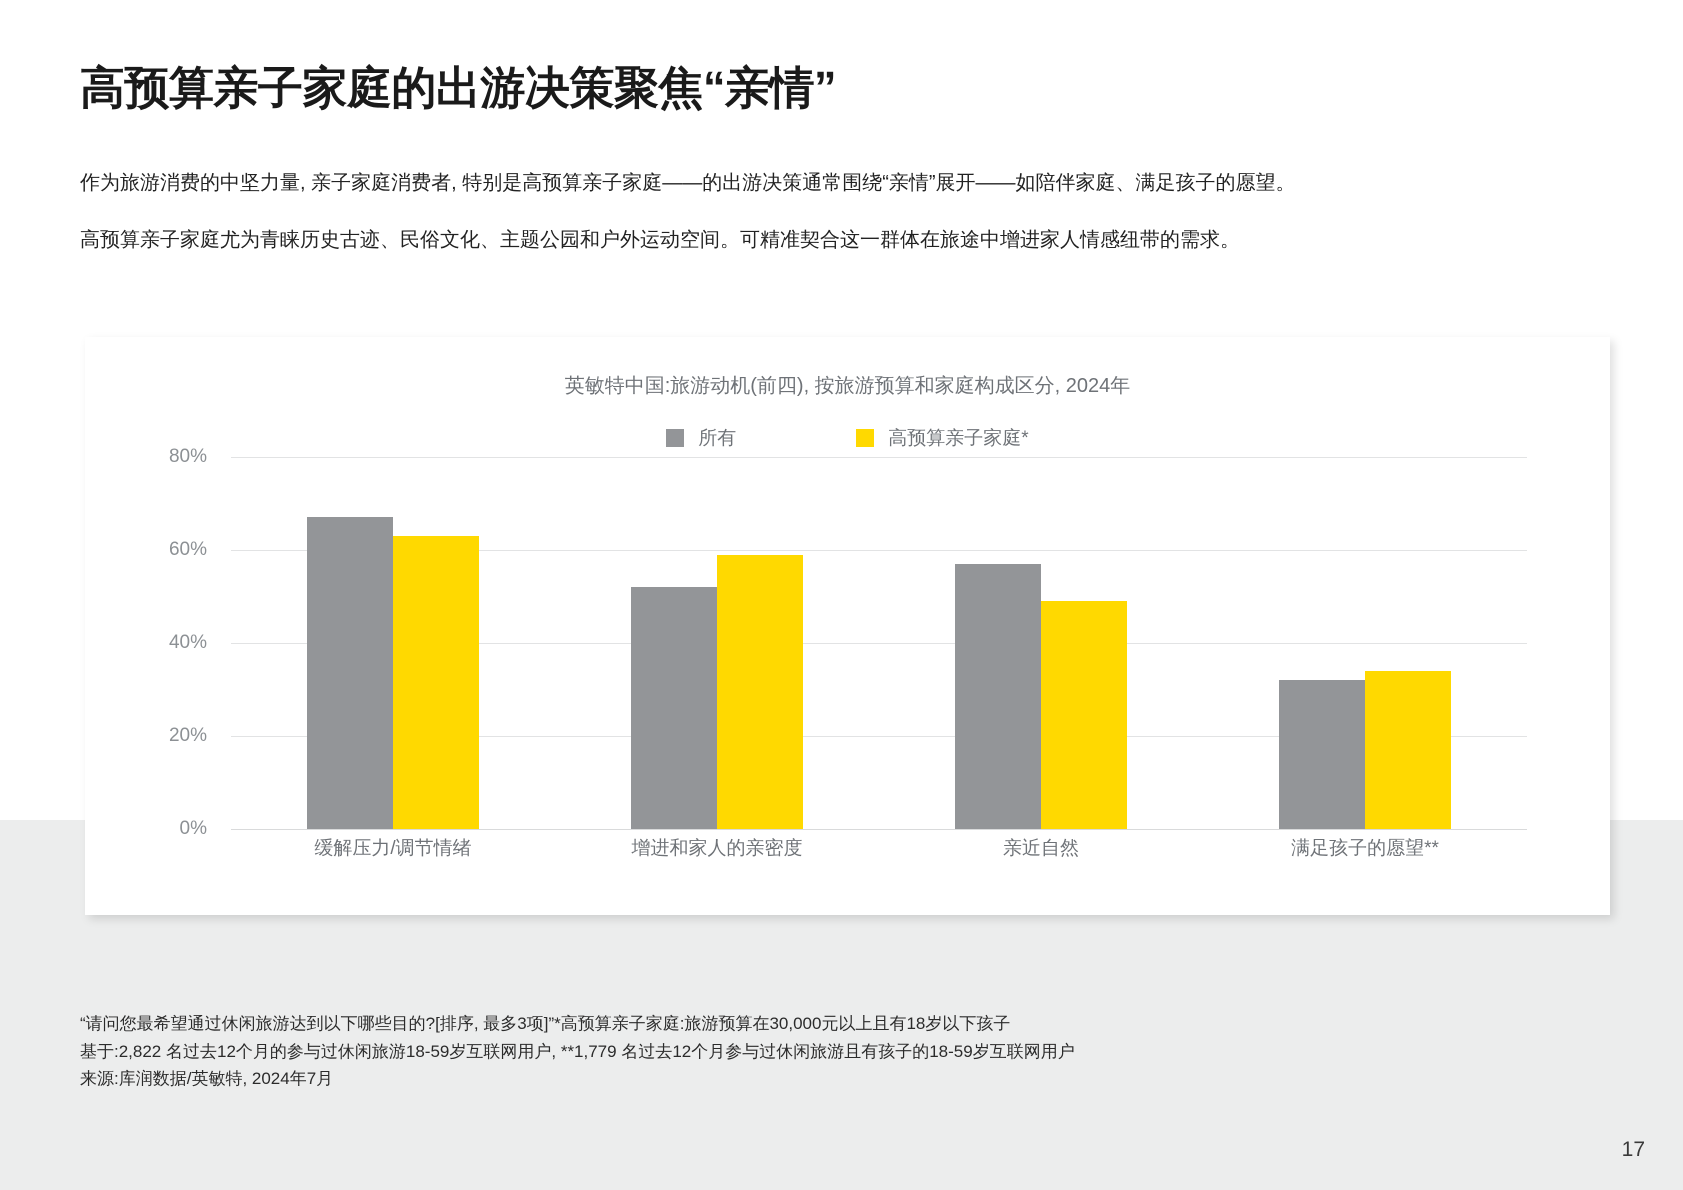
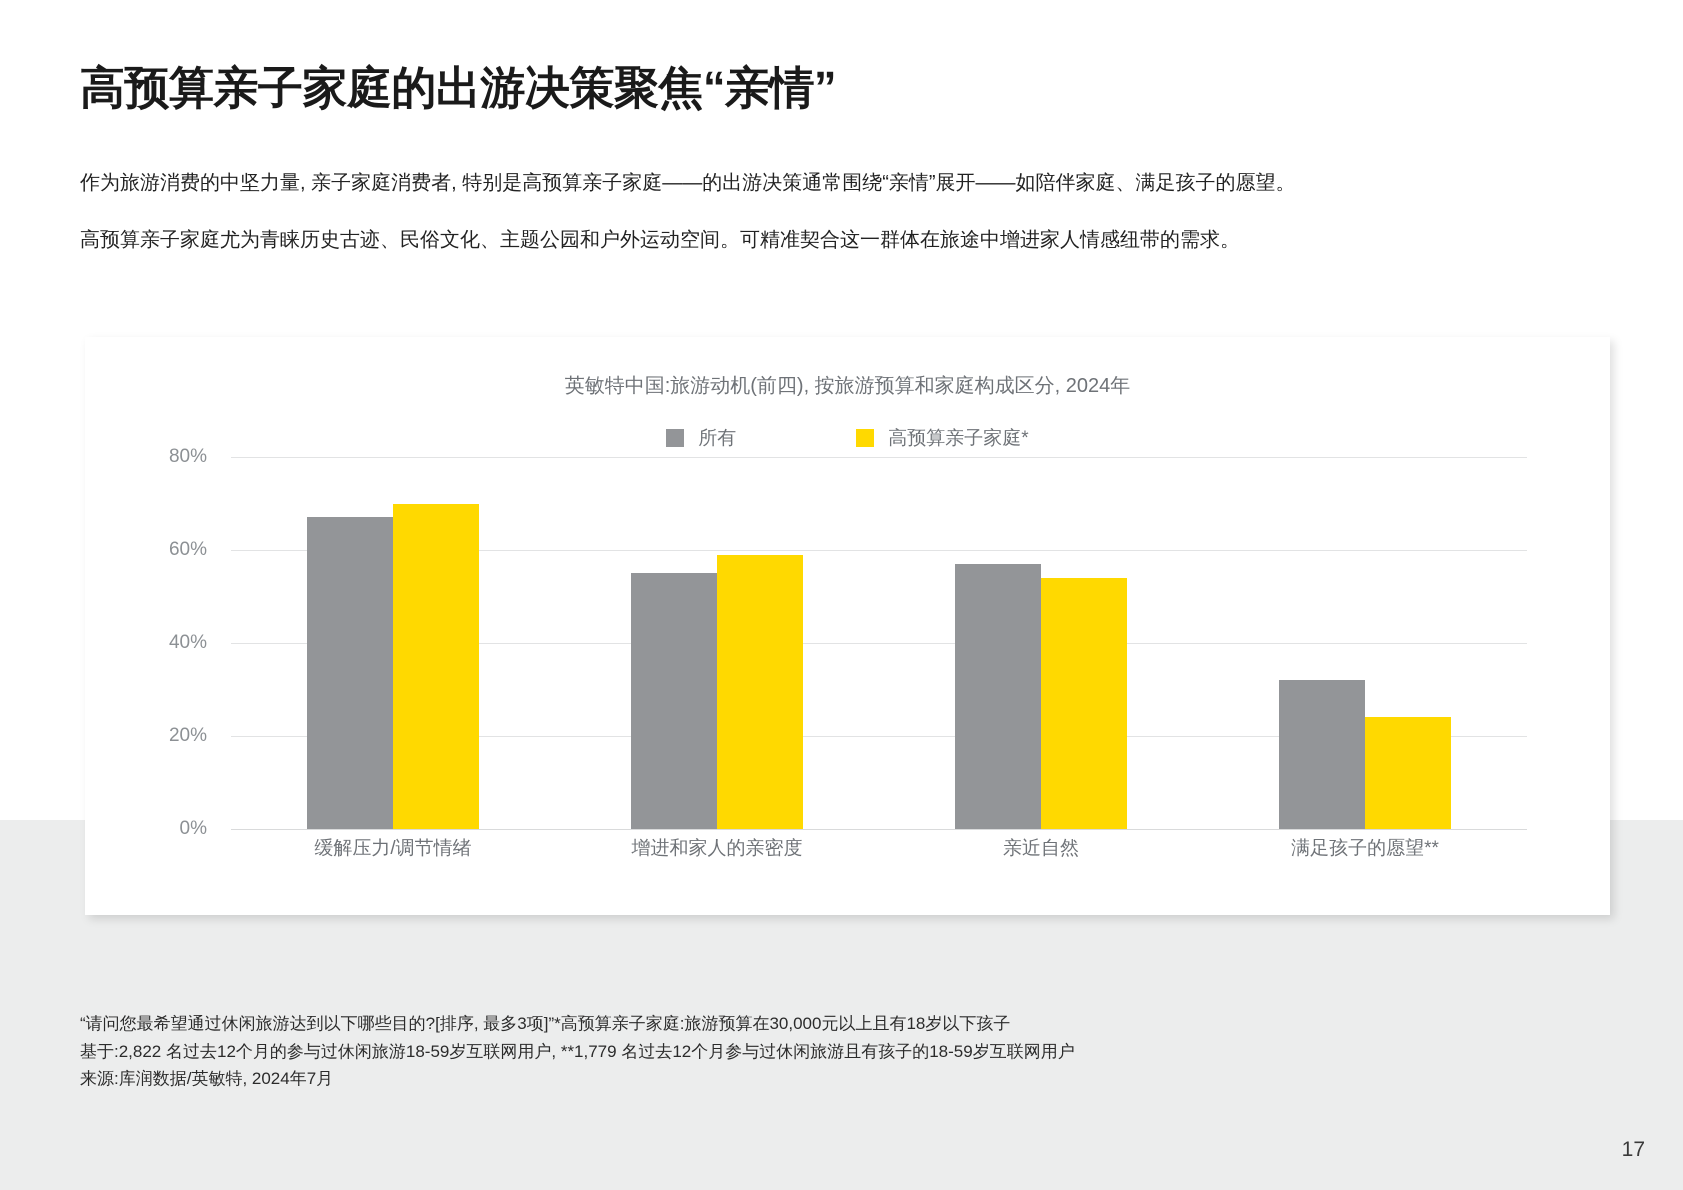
高预算亲子家庭*/缓解压力/调节情绪: 63% -> 70%
所有/增进和家人的亲密度: 52% -> 55%
高预算亲子家庭*/亲近自然: 49% -> 54%
高预算亲子家庭*/满足孩子的愿望**: 34% -> 24%
